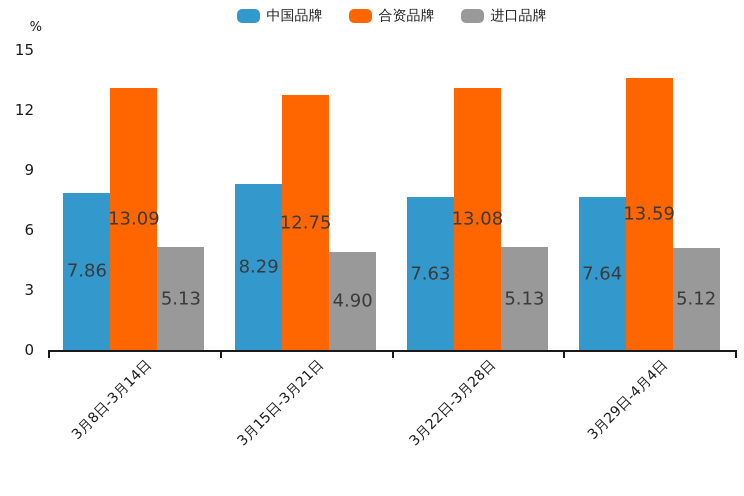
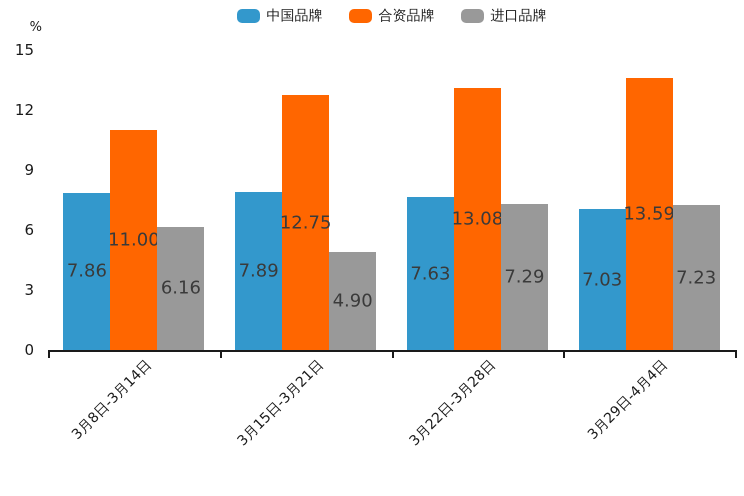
合资品牌/3月8日-3月14日: 13.09 -> 11.00
进口品牌/3月8日-3月14日: 5.13 -> 6.16
中国品牌/3月15日-3月21日: 8.29 -> 7.89
进口品牌/3月22日-3月28日: 5.13 -> 7.29
中国品牌/3月29日-4月4日: 7.64 -> 7.03
进口品牌/3月29日-4月4日: 5.12 -> 7.23
